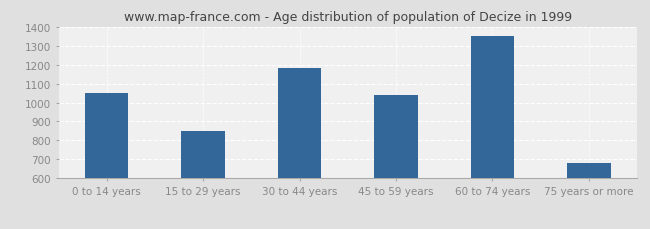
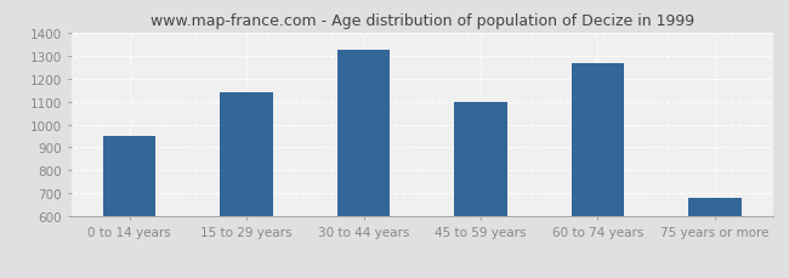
0 to 14 years: 1050 -> 950
15 to 29 years: 850 -> 1140
30 to 44 years: 1180 -> 1320
45 to 59 years: 1040 -> 1100
60 to 74 years: 1350 -> 1260
